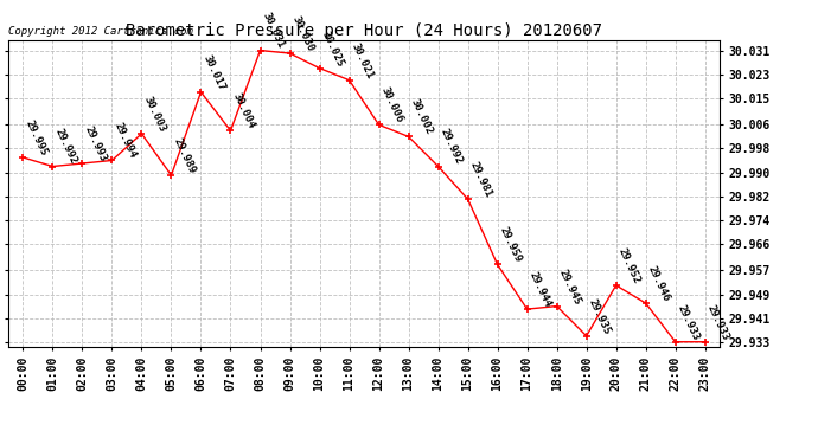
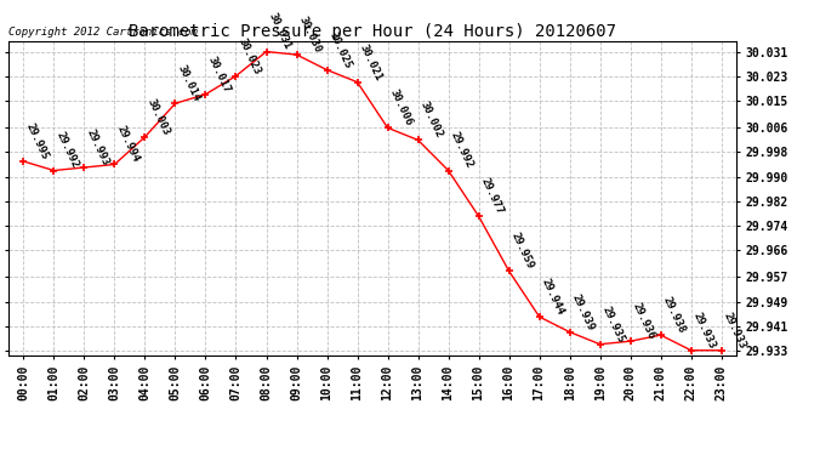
05:00: 29.989 -> 30.014
07:00: 30.004 -> 30.023
15:00: 29.981 -> 29.977
18:00: 29.945 -> 29.939
20:00: 29.952 -> 29.936
21:00: 29.946 -> 29.938
